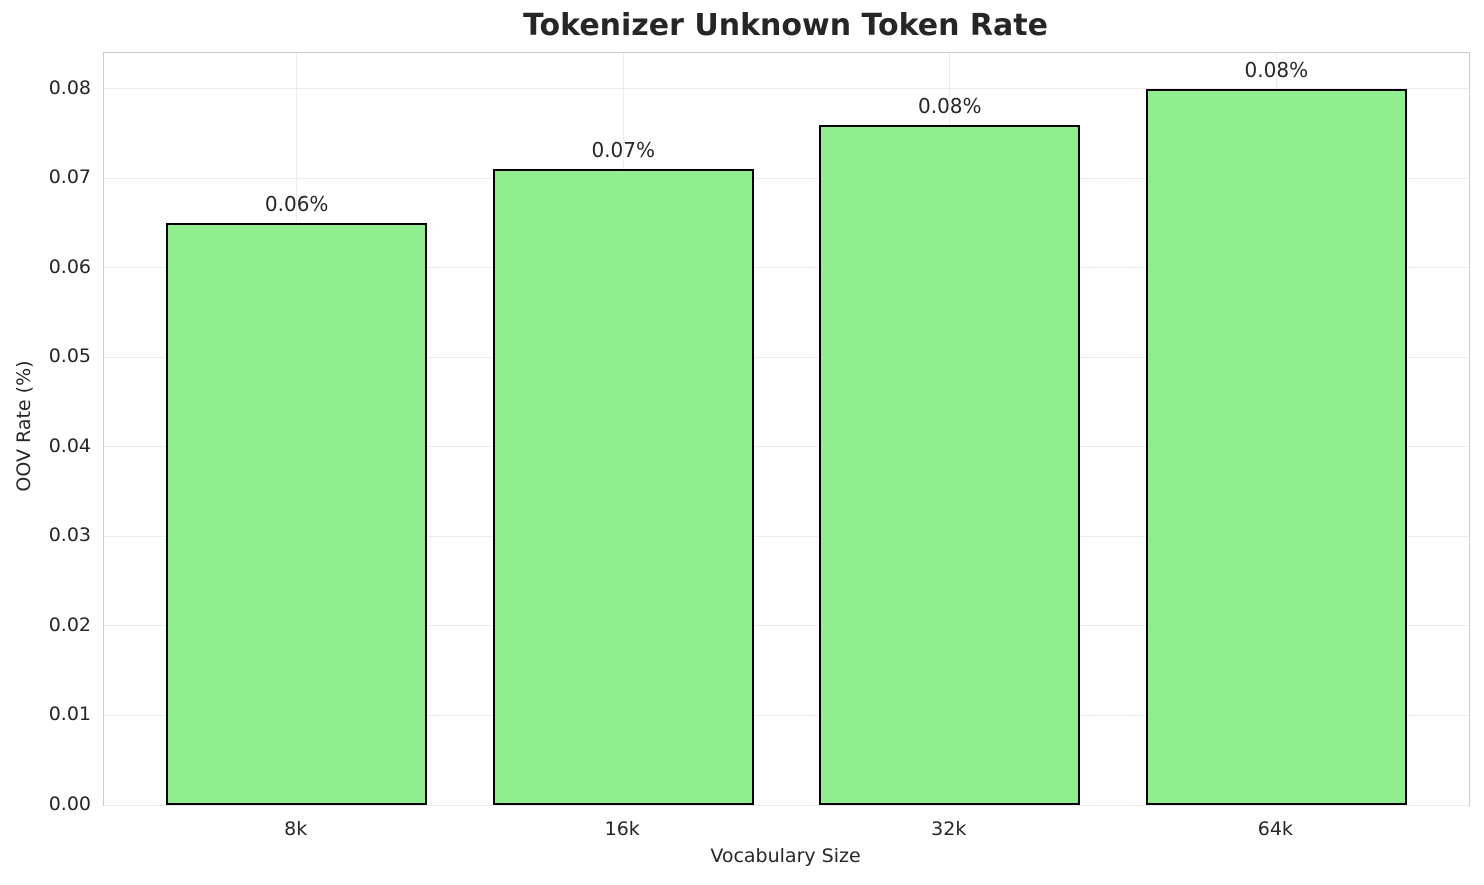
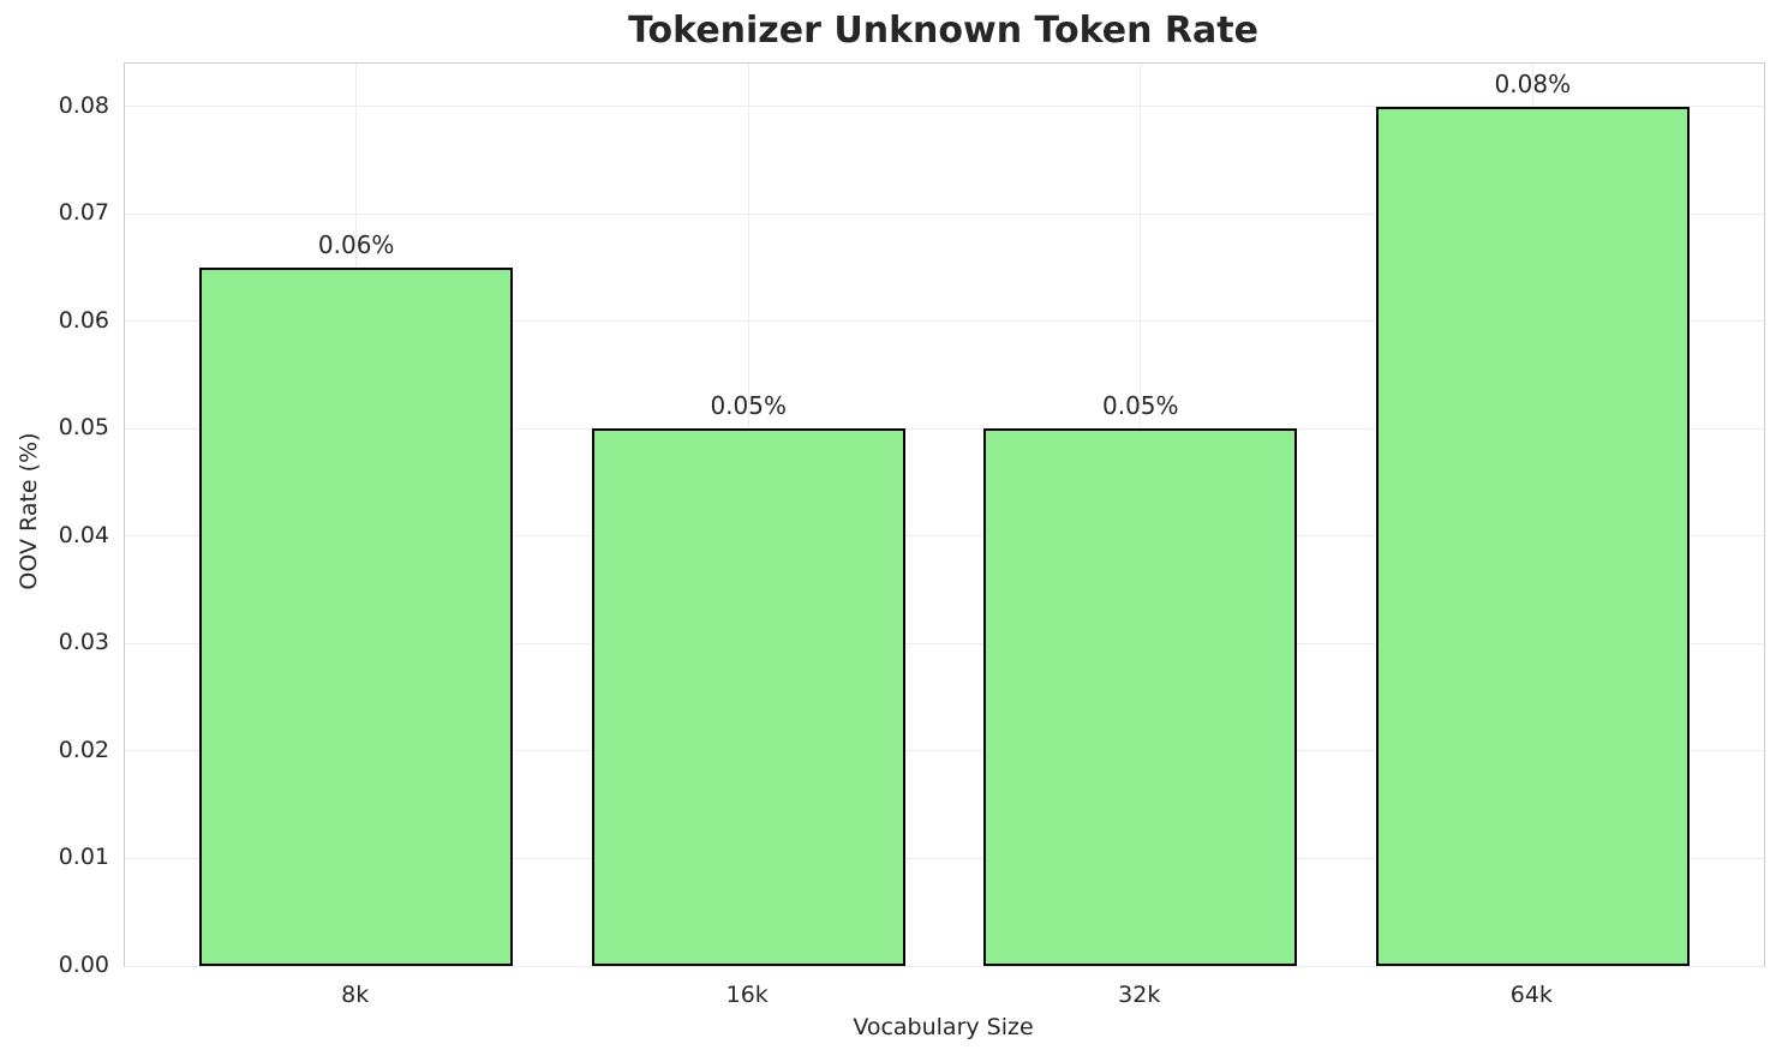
16k: 0.07% -> 0.05%
32k: 0.08% -> 0.05%
